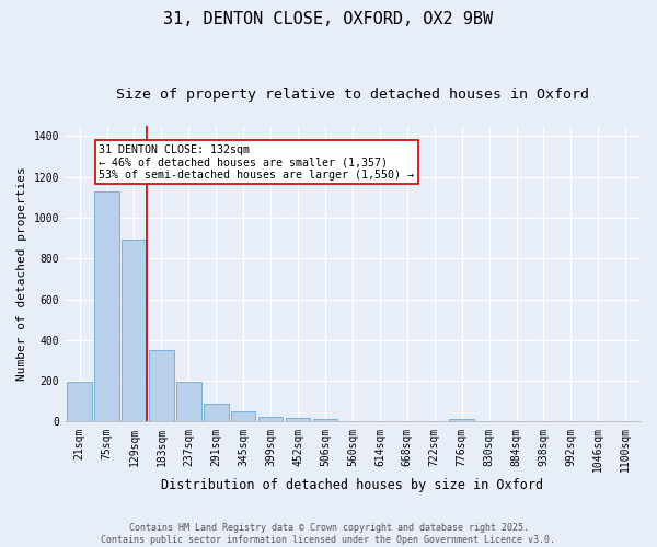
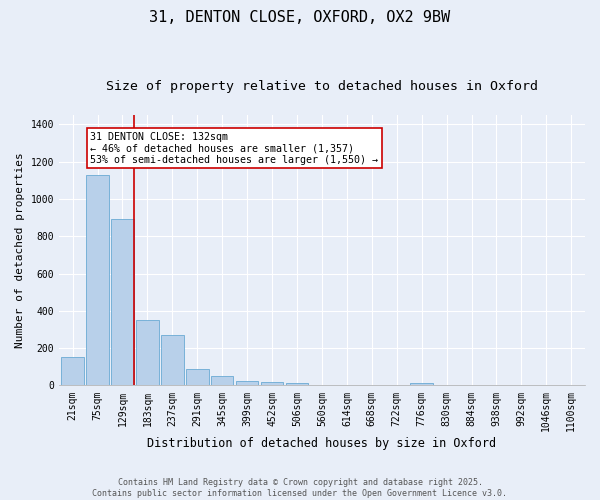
21sqm: 200 -> 150
237sqm: 200 -> 270
